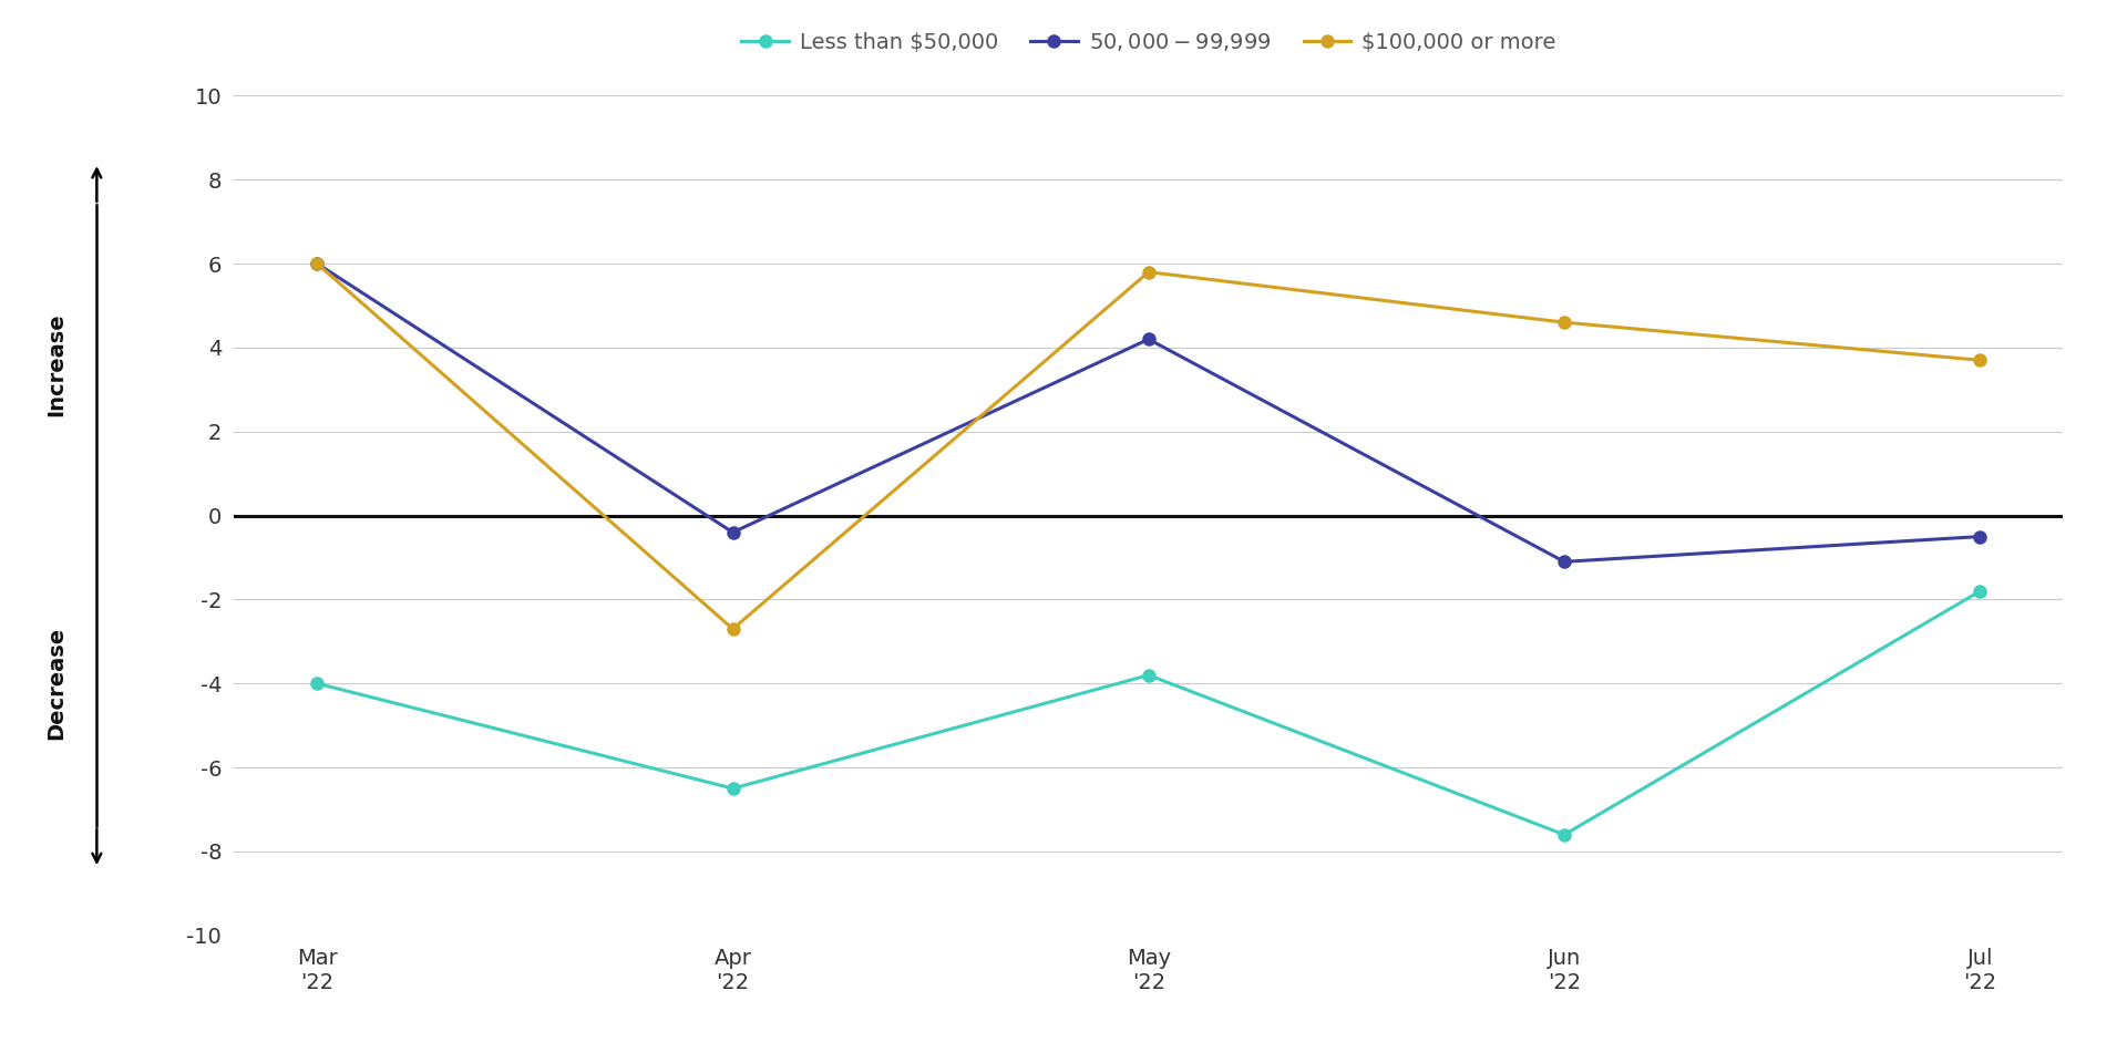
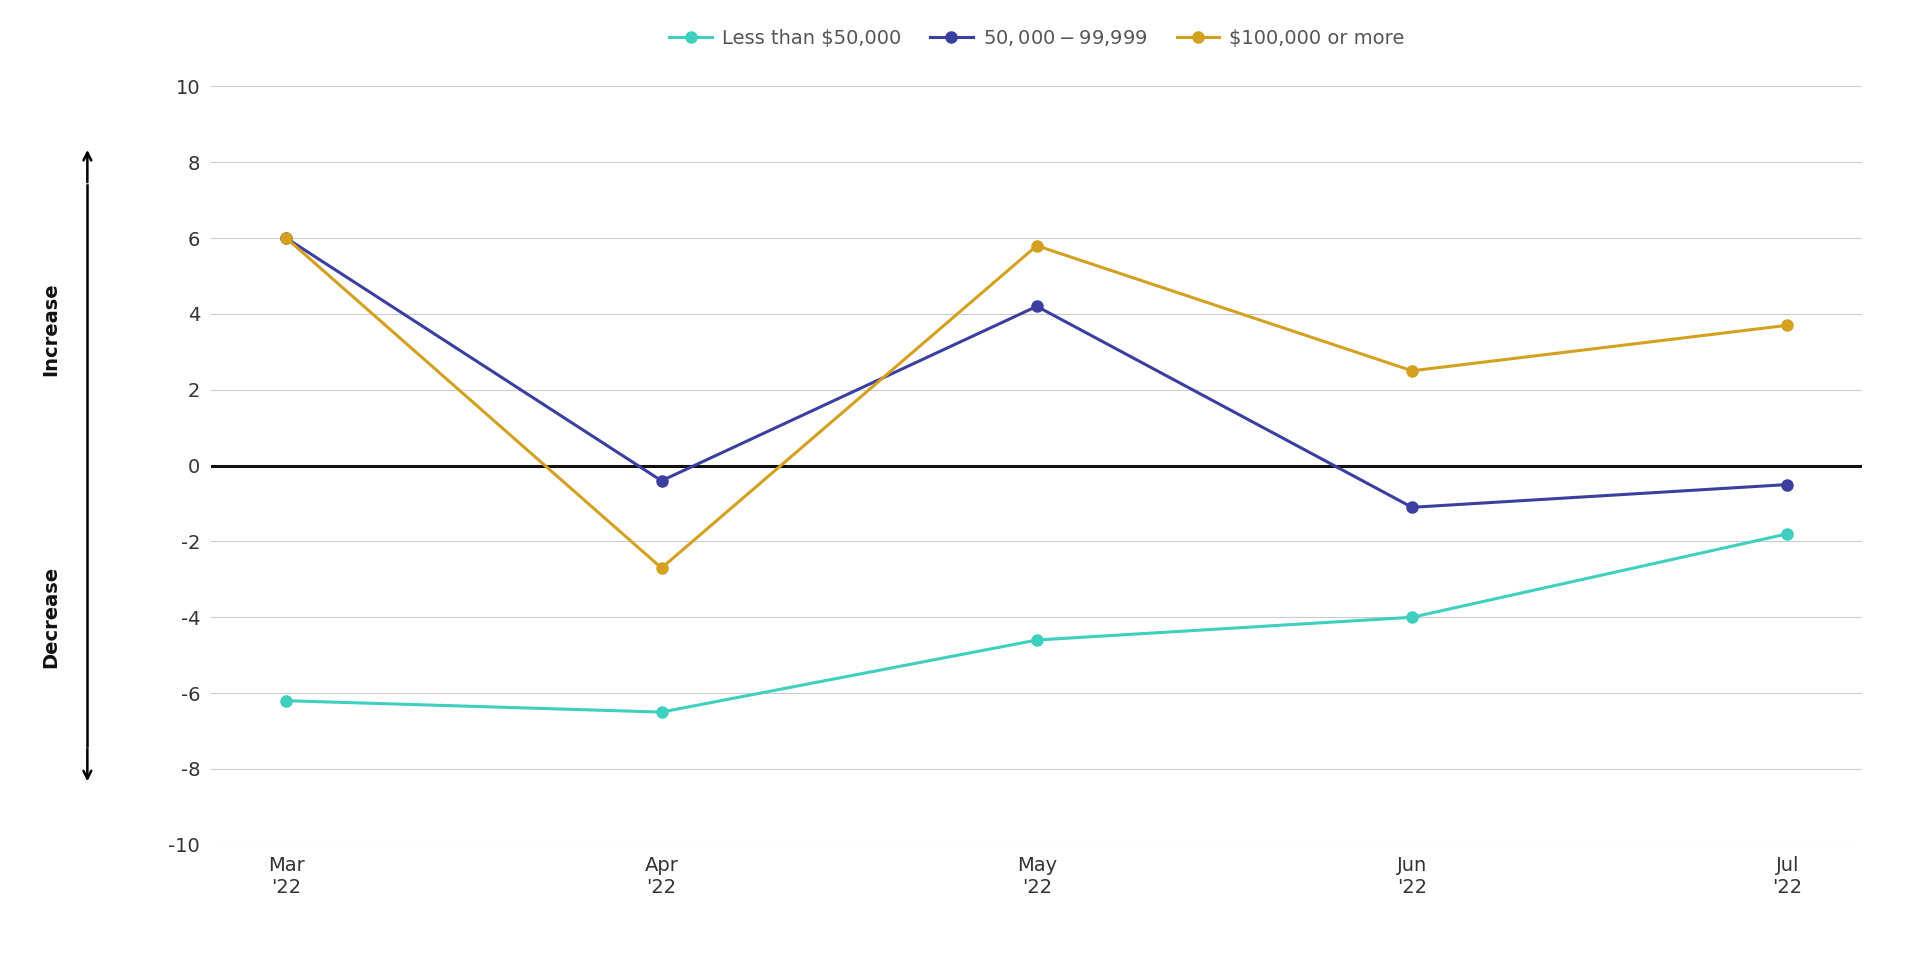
Less than $50,000/Mar '22: -4.0 -> -6.2
Less than $50,000/May '22: -3.8 -> -4.6
Less than $50,000/Jun '22: -7.6 -> -4.0
$100,000 or more/Jun '22: 4.6 -> 2.5
